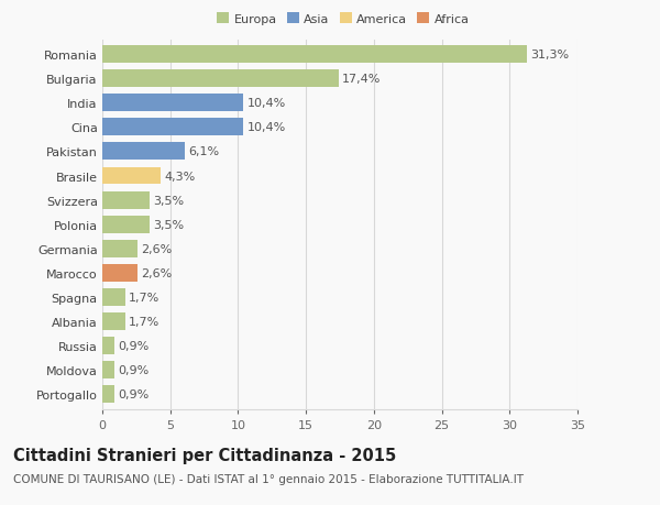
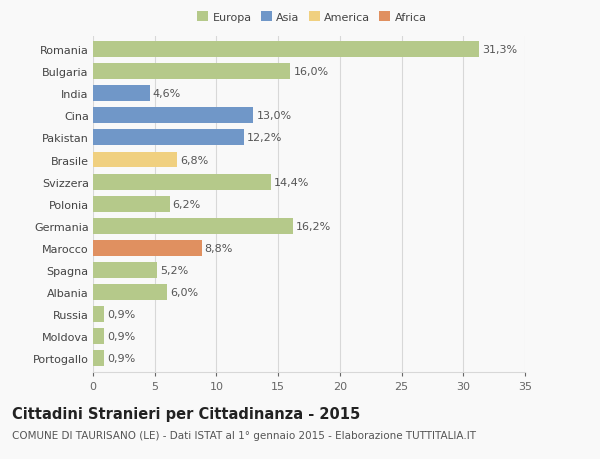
Bulgaria: 17,4% -> 16,0%
India: 10,4% -> 4,6%
Cina: 10,4% -> 13,0%
Pakistan: 6,1% -> 12,2%
Brasile: 4,3% -> 6,8%
Svizzera: 3,5% -> 14,4%
Polonia: 3,5% -> 6,2%
Germania: 2,6% -> 16,2%
Marocco: 2,6% -> 8,8%
Spagna: 1,7% -> 5,2%
Albania: 1,7% -> 6,0%
